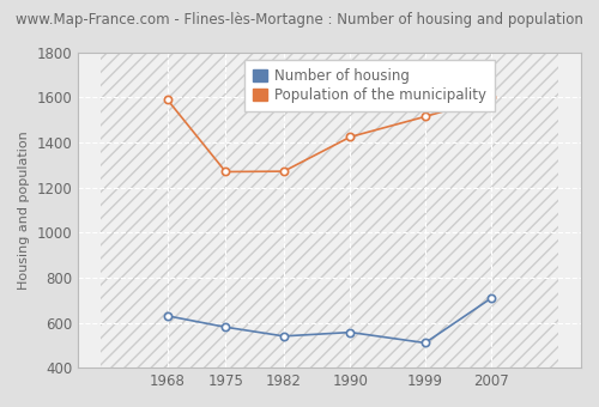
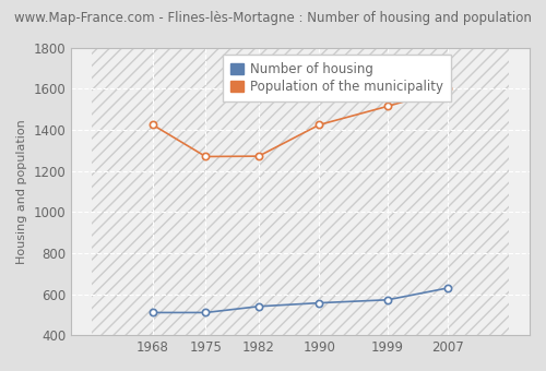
Number of housing/1968: 630 -> 510
Population of the municipality/1968: 1590 -> 1420
Number of housing/1975: 580 -> 510
Number of housing/1999: 510 -> 570
Number of housing/2007: 710 -> 630
